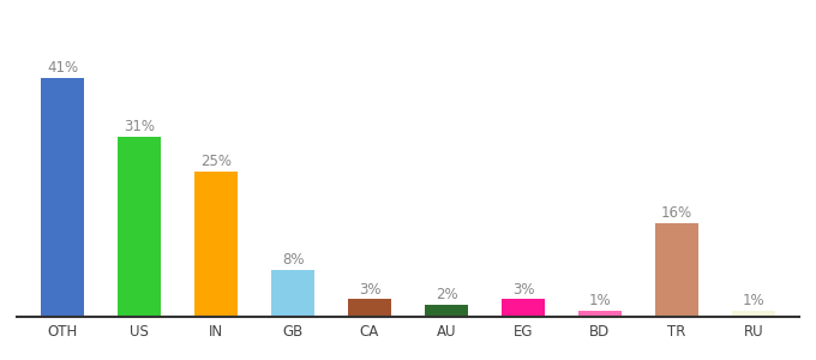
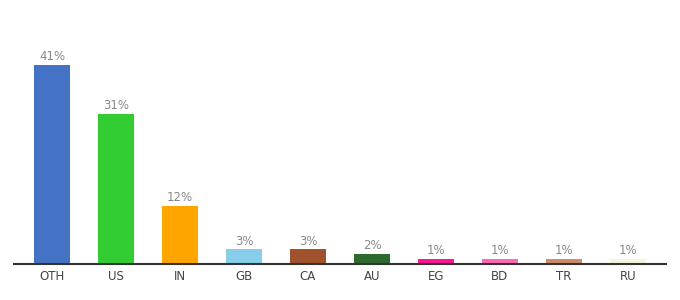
IN: 25% -> 12%
GB: 8% -> 3%
EG: 3% -> 1%
TR: 16% -> 1%
